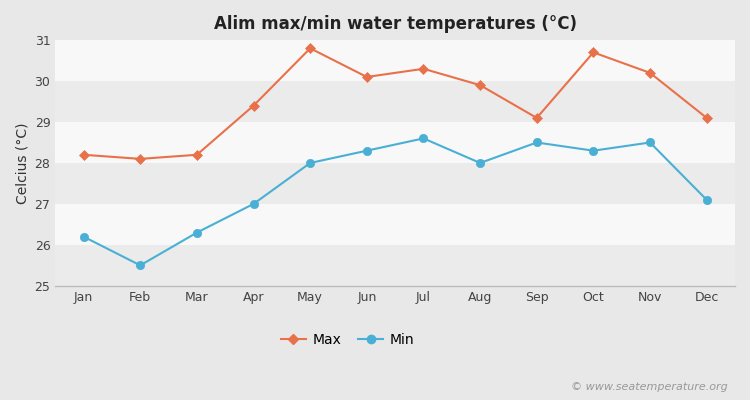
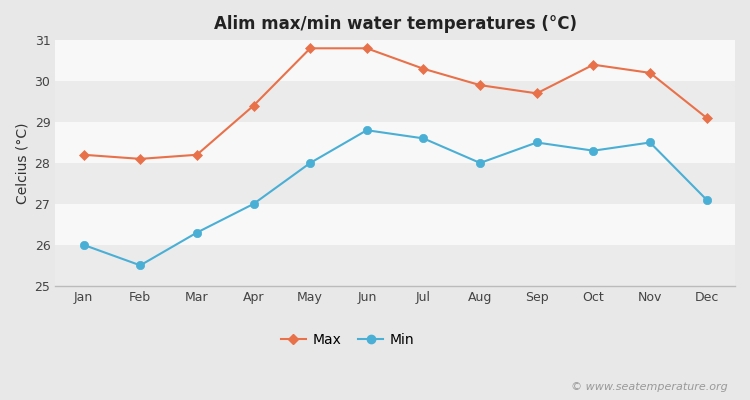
Min/Jan: 26.2 -> 26.0
Max/Jun: 30.1 -> 30.8
Min/Jun: 28.3 -> 28.8
Max/Sep: 29.1 -> 29.7
Max/Oct: 30.7 -> 30.4
